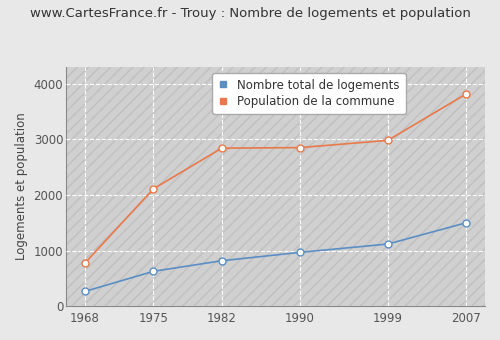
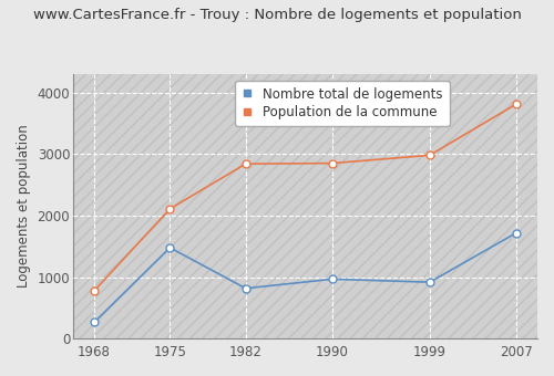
Nombre total de logements/1975: 630 -> 1480
Nombre total de logements/1999: 1120 -> 920
Nombre total de logements/2007: 1500 -> 1720
